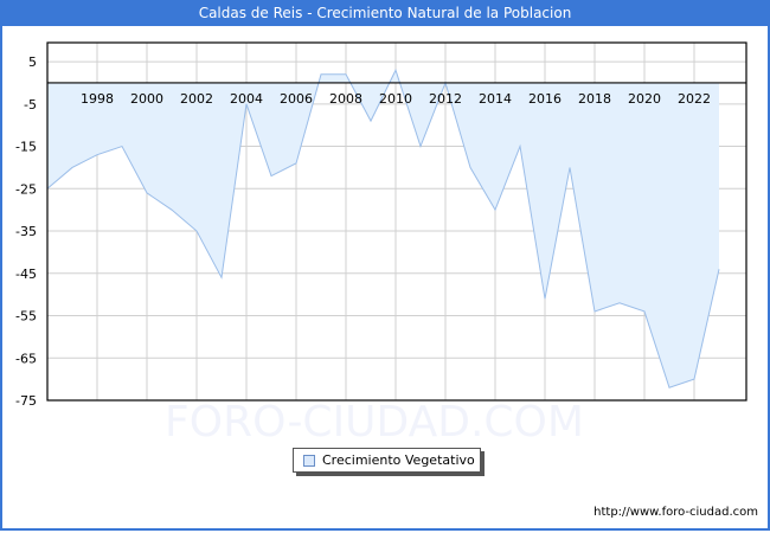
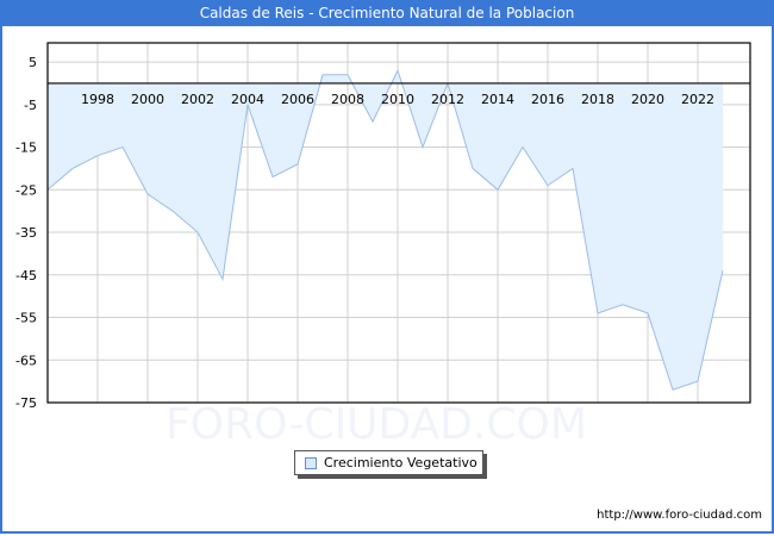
2014: -30 -> -25
2016: -51 -> -24
